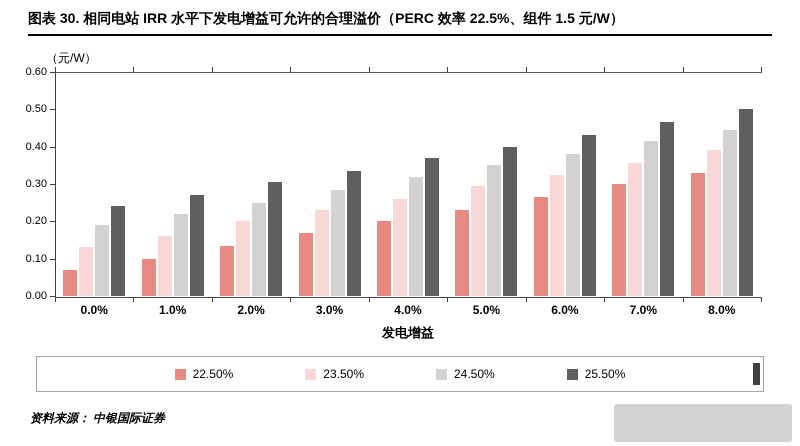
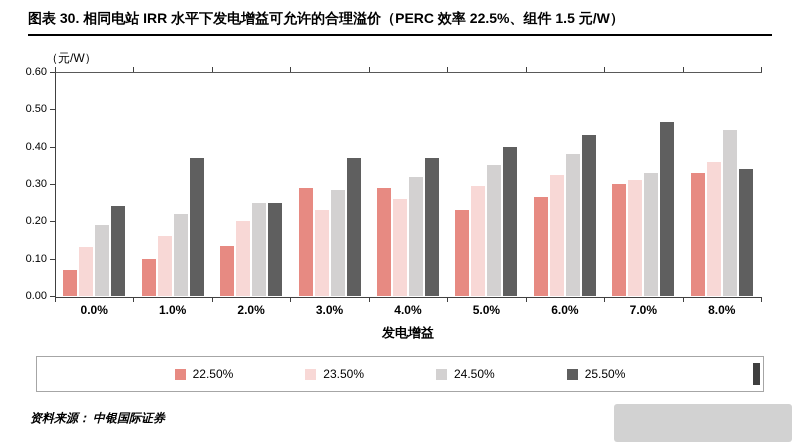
25.50%/1.0%: 0.27 -> 0.37
25.50%/2.0%: 0.30 -> 0.25
22.50%/3.0%: 0.17 -> 0.29
25.50%/3.0%: 0.34 -> 0.37
22.50%/4.0%: 0.20 -> 0.29
23.50%/7.0%: 0.35 -> 0.31
24.50%/7.0%: 0.41 -> 0.33
23.50%/8.0%: 0.39 -> 0.36
25.50%/8.0%: 0.50 -> 0.34
